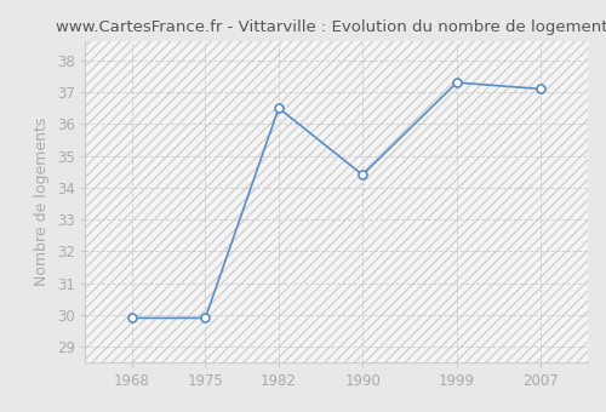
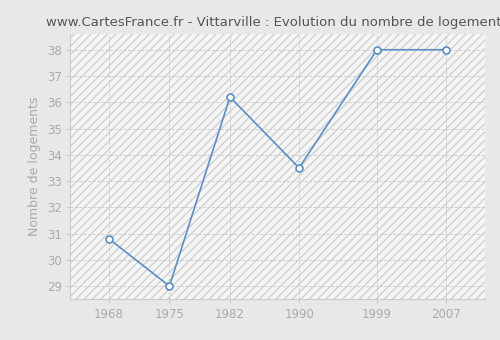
1968: 29.9 -> 30.8
1975: 29.9 -> 29.0
1982: 36.5 -> 36.2
1990: 34.4 -> 33.5
1999: 37.3 -> 38.0
2007: 37.1 -> 38.0
